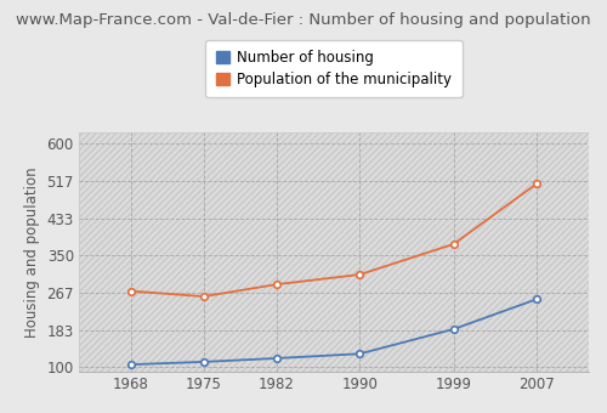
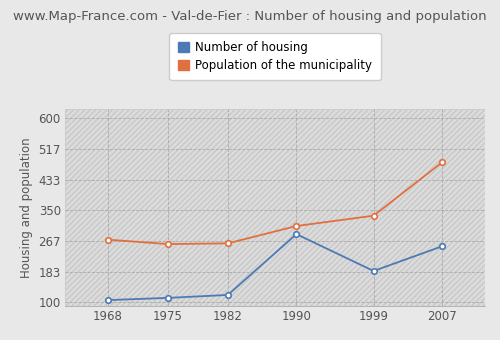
Population of the municipality/1982: 285 -> 260
Number of housing/1990: 130 -> 285
Population of the municipality/1999: 375 -> 335
Population of the municipality/2007: 510 -> 480
